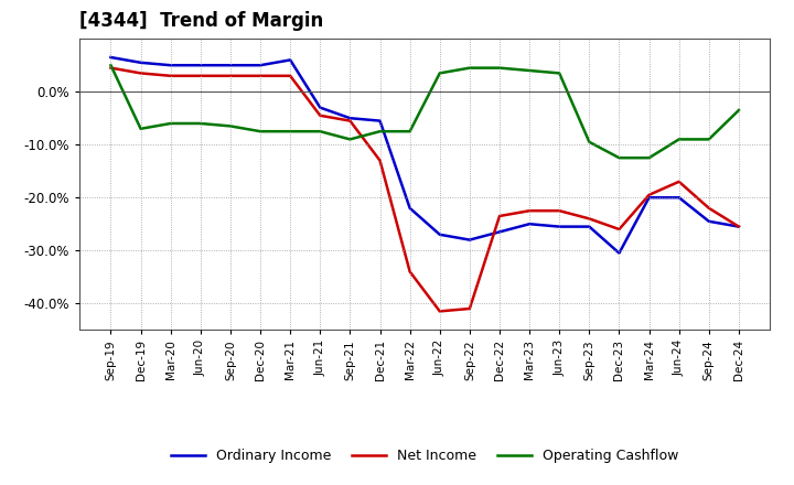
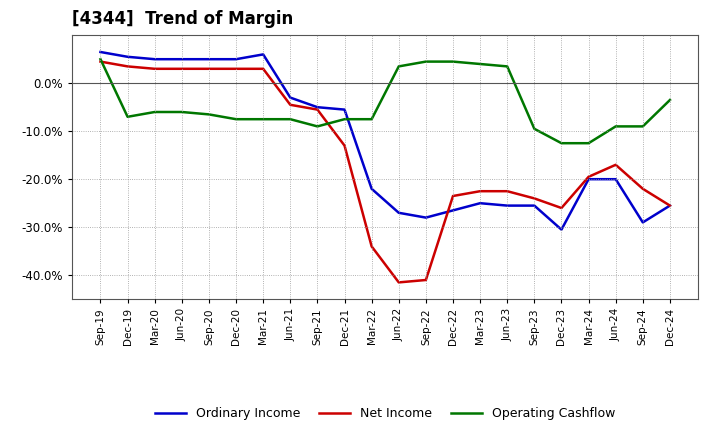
Ordinary Income/Sep-24: -24.5% -> -29.0%
